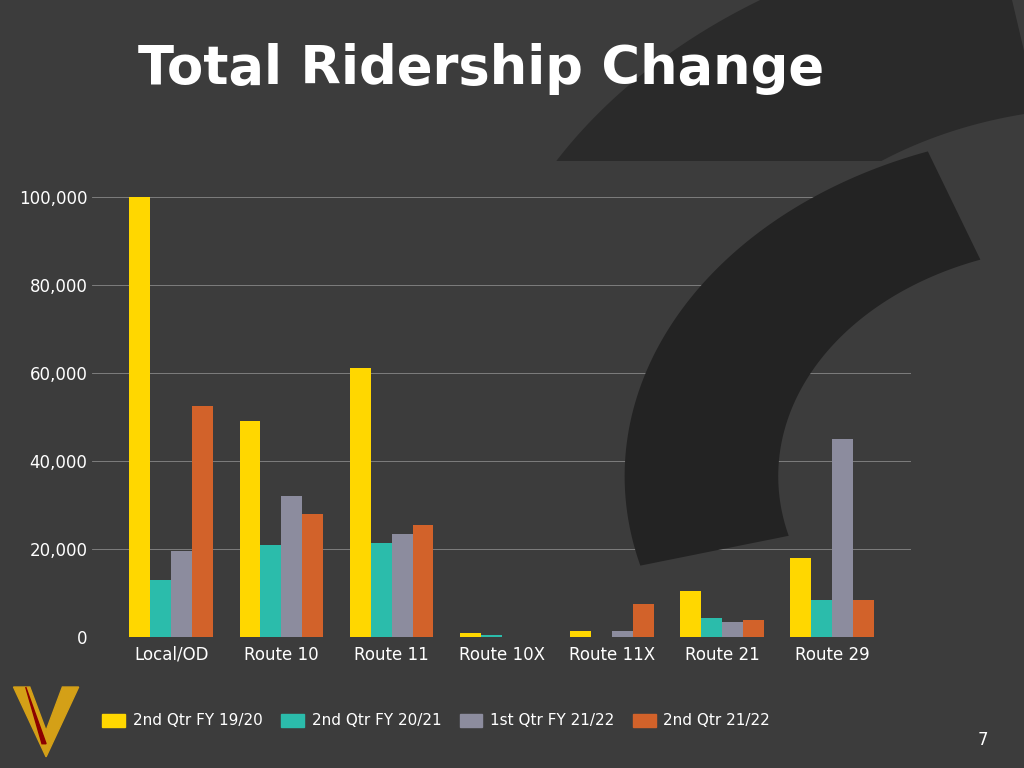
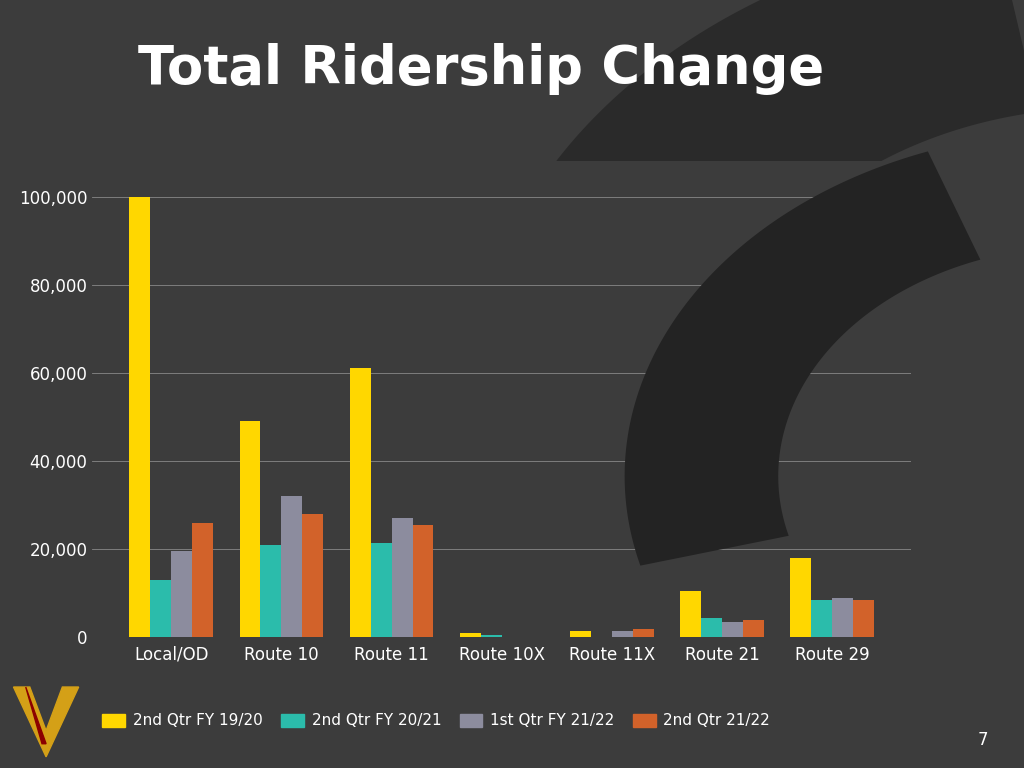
2nd Qtr 21/22/Local/OD: 52,500 -> 26,000
1st Qtr FY 21/22/Route 11: 23,500 -> 27,000
2nd Qtr 21/22/Route 11X: 7,500 -> 2,000
1st Qtr FY 21/22/Route 29: 45,000 -> 9,000
